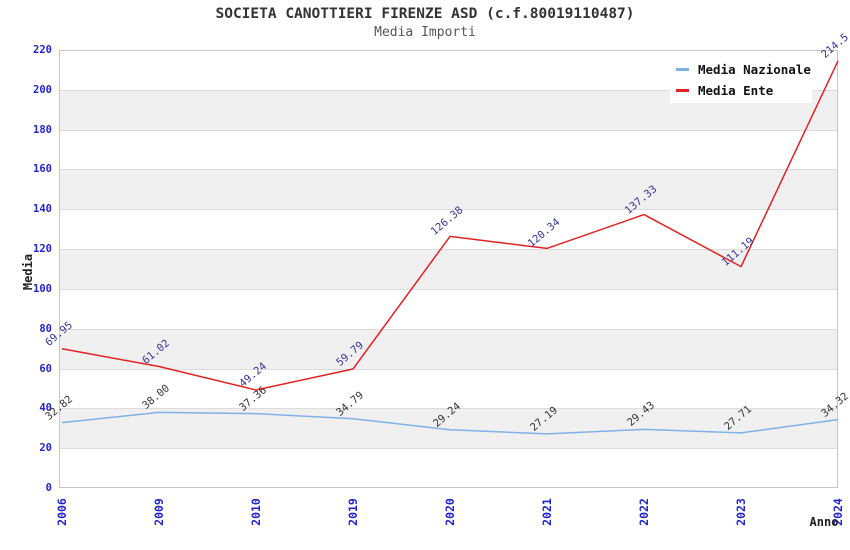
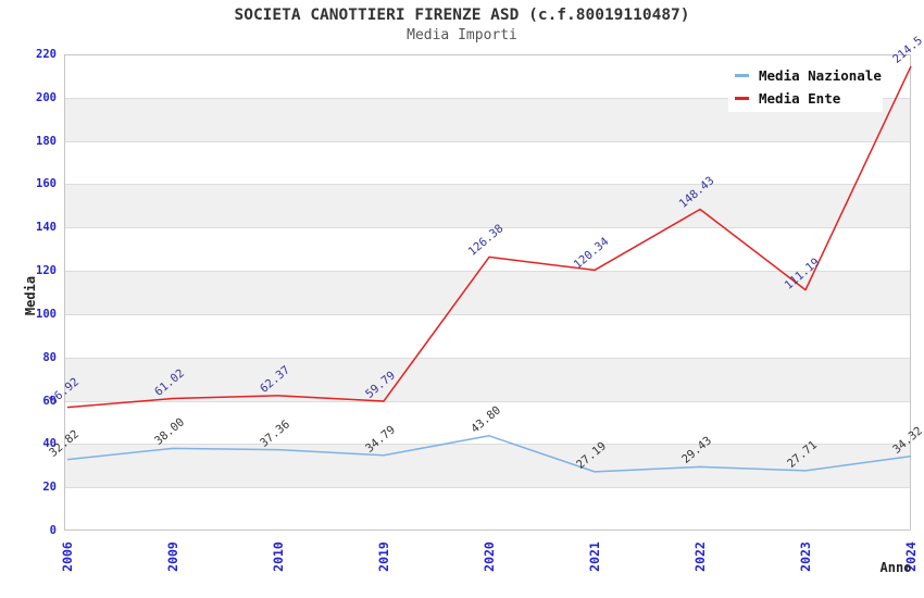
Media Ente/2006: 69.95 -> 56.92
Media Ente/2010: 49.24 -> 62.37
Media Nazionale/2020: 29.24 -> 43.80
Media Ente/2022: 137.33 -> 148.43
